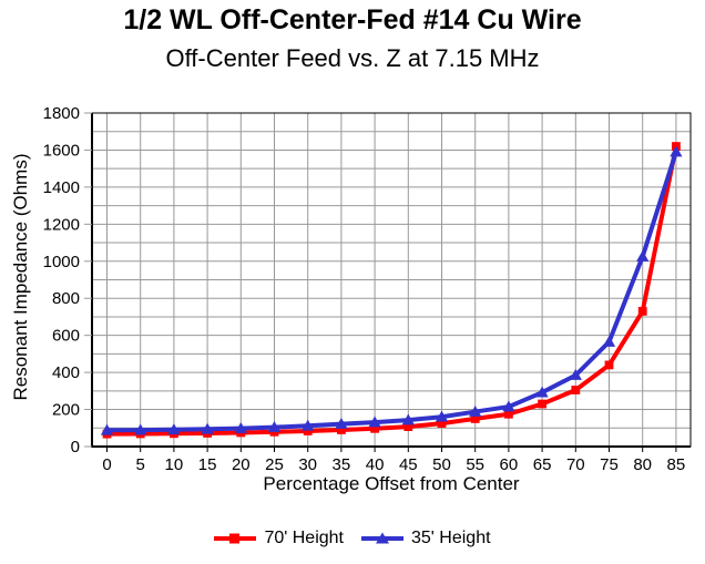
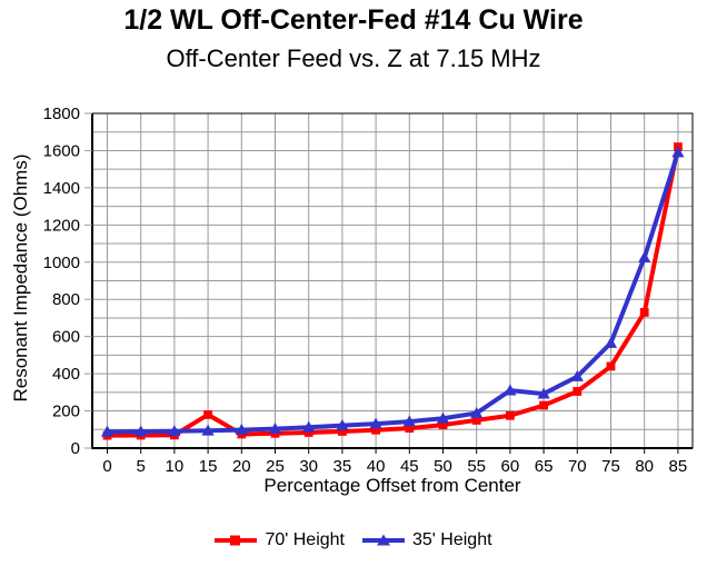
70' Height/15: 70 -> 180
35' Height/60: 220 -> 310
